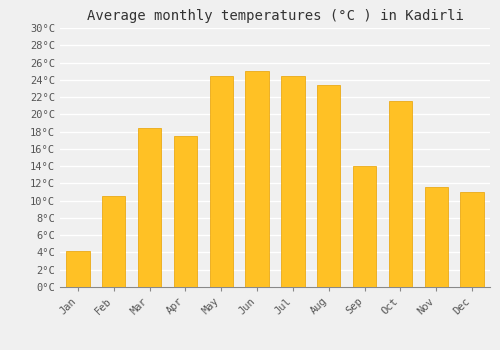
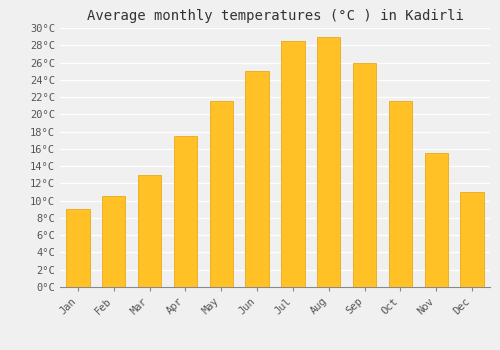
Jan: 4.2°C -> 9.0°C
Mar: 18.4°C -> 13.0°C
May: 24.4°C -> 21.5°C
Jul: 24.4°C -> 28.5°C
Aug: 23.4°C -> 29.0°C
Sep: 14.0°C -> 26.0°C
Nov: 11.6°C -> 15.5°C
